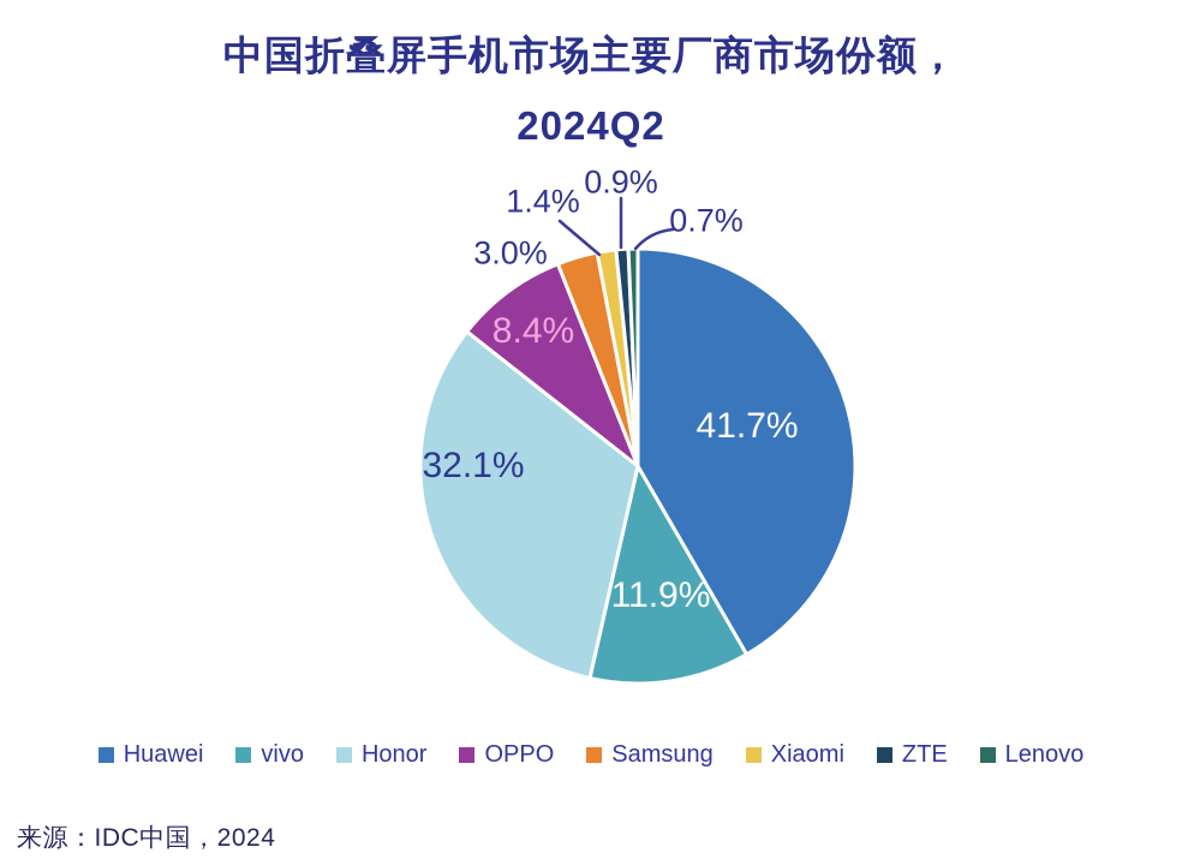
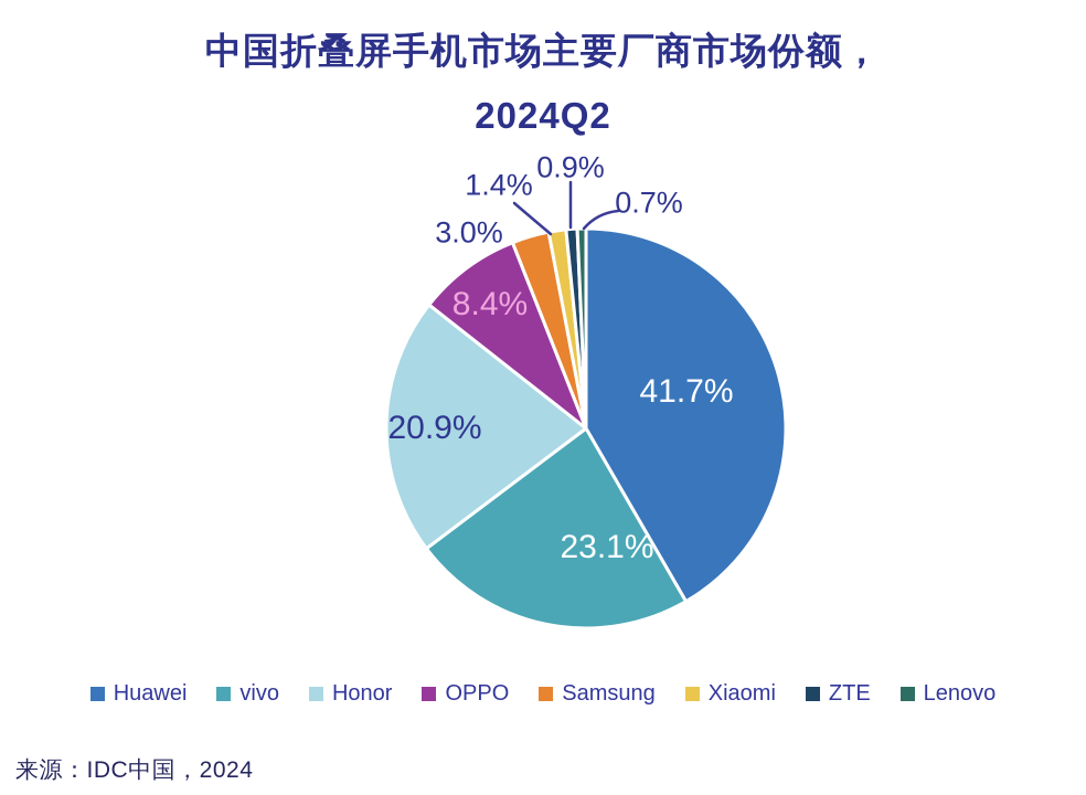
vivo: 11.9% -> 23.1%
Honor: 32.1% -> 20.9%
